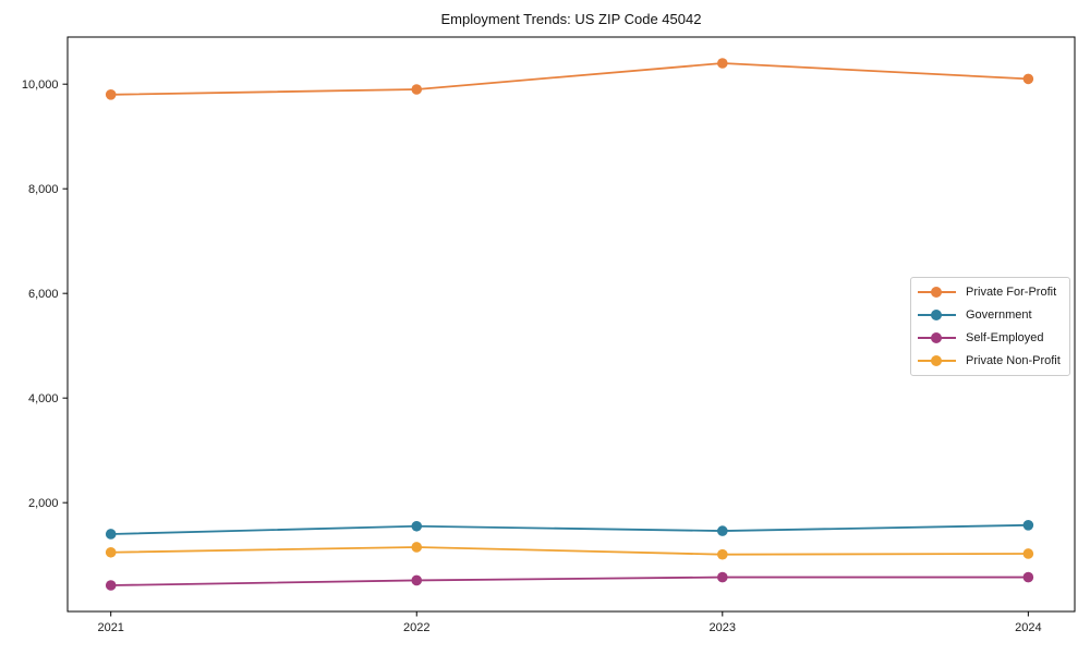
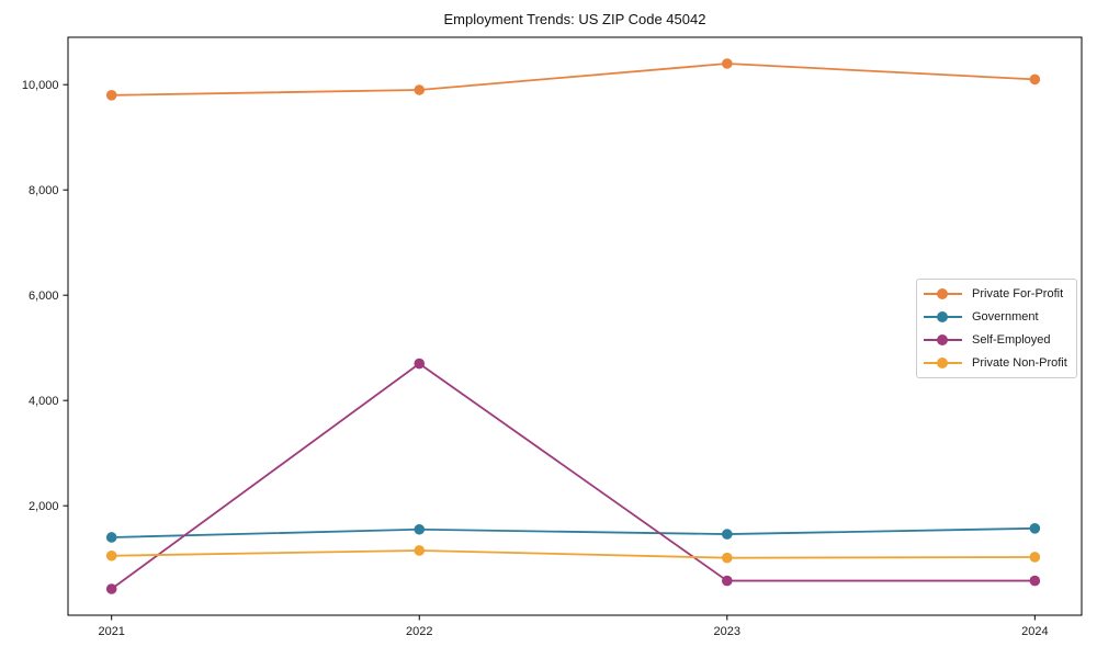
Self-Employed/2022: 500 -> 4700
